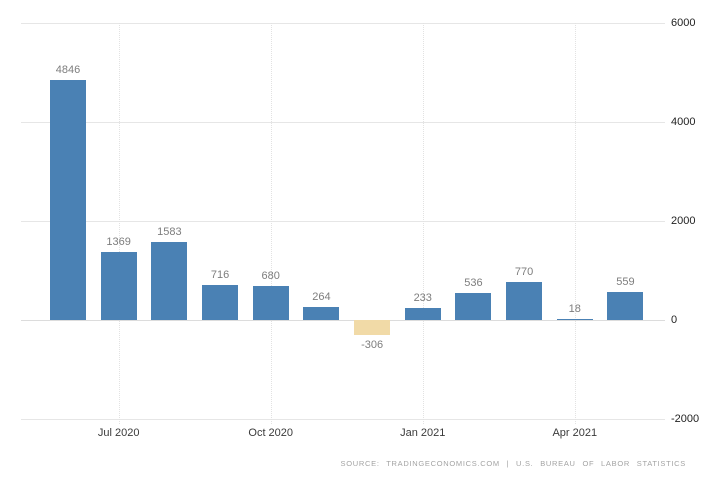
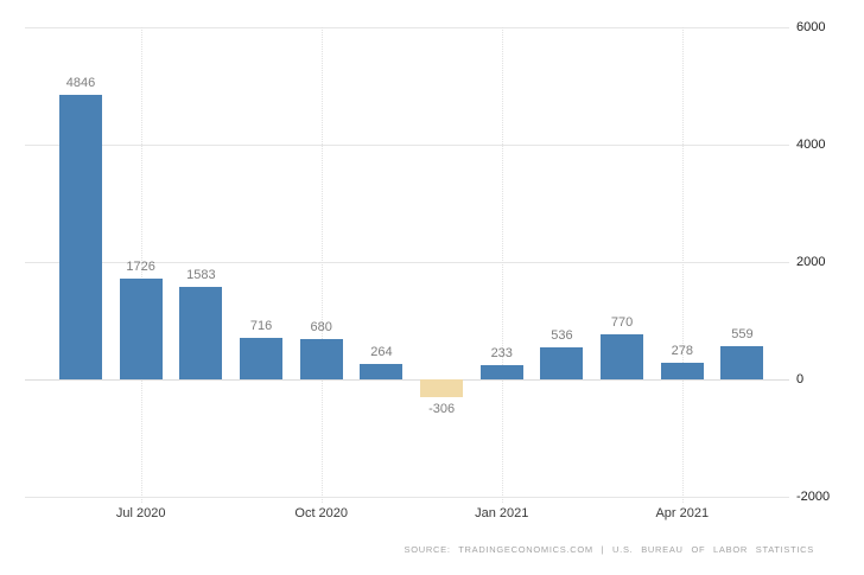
Jul 2020: 1369 -> 1726
Apr 2021: 18 -> 278
